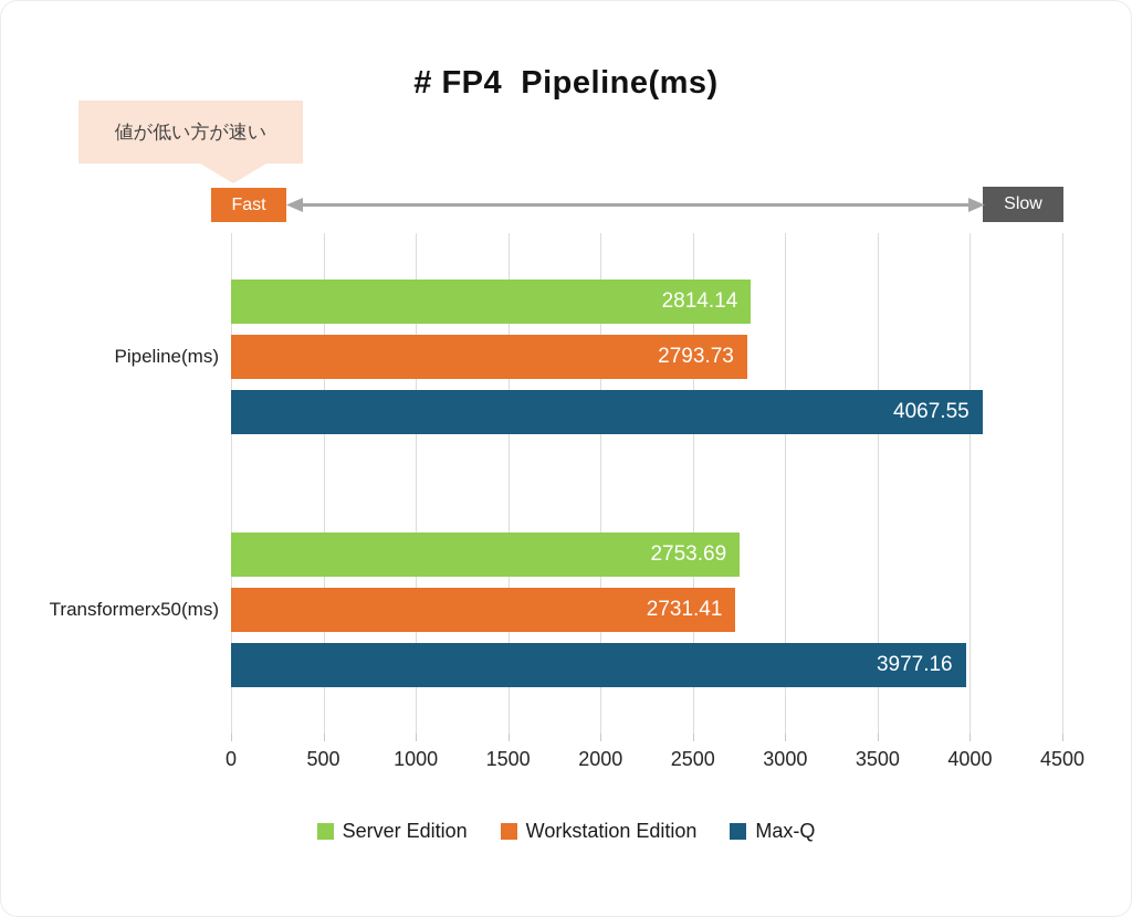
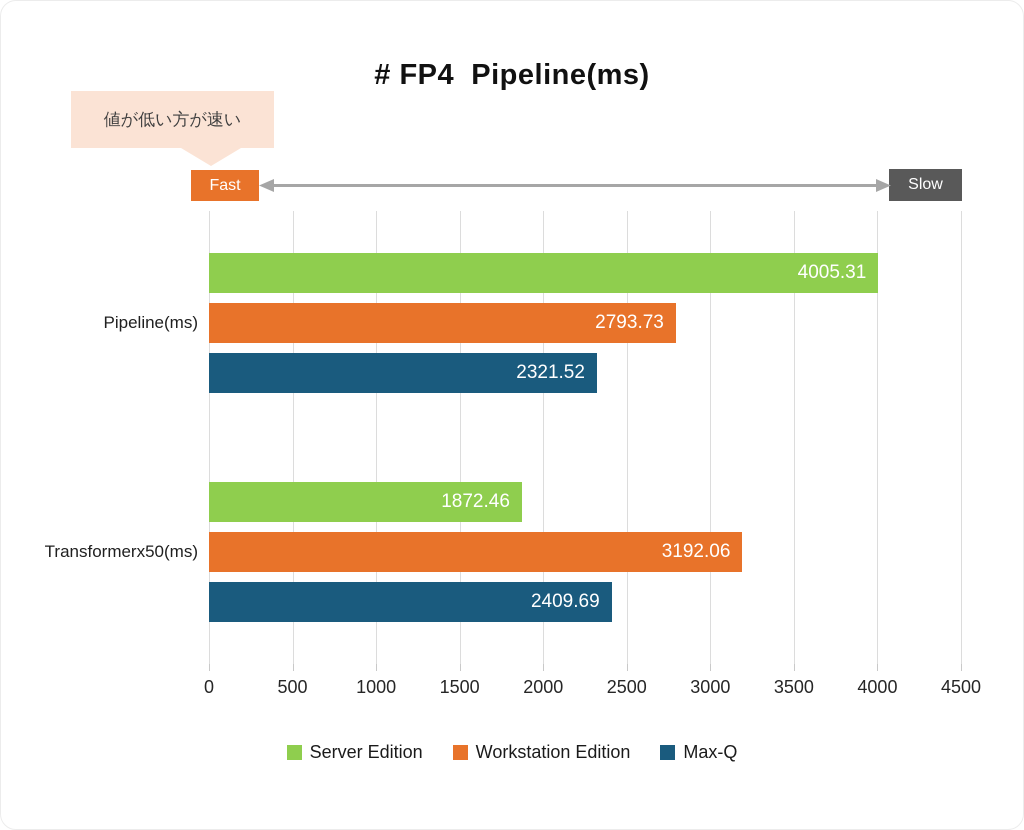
Server Edition/Pipeline(ms): 2814.14 -> 4005.31
Max-Q/Pipeline(ms): 4067.55 -> 2321.52
Server Edition/Transformerx50(ms): 2753.69 -> 1872.46
Workstation Edition/Transformerx50(ms): 2731.41 -> 3192.06
Max-Q/Transformerx50(ms): 3977.16 -> 2409.69
